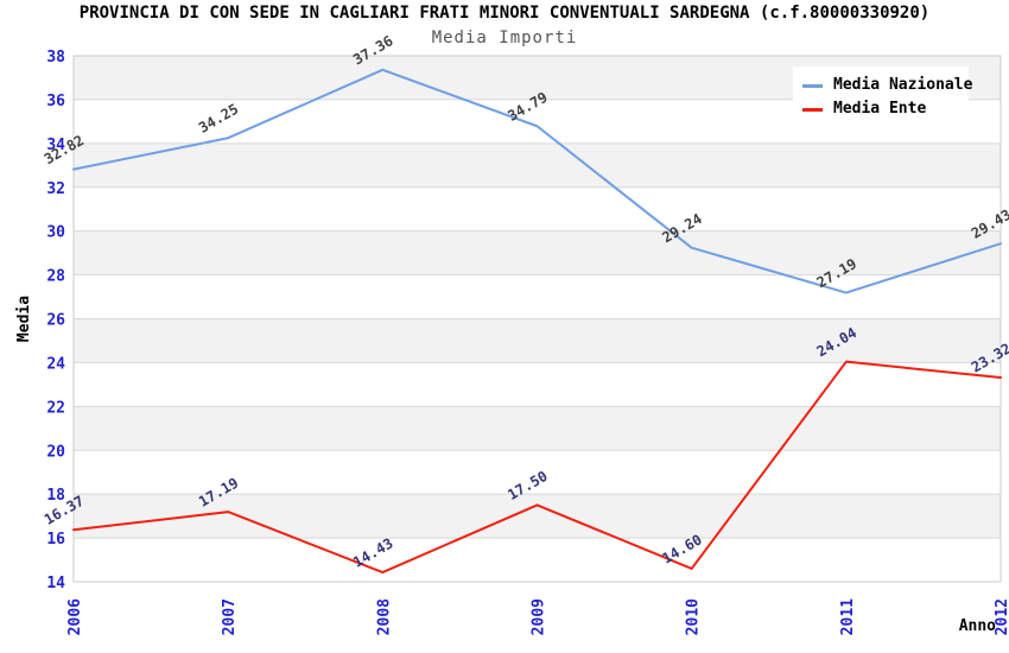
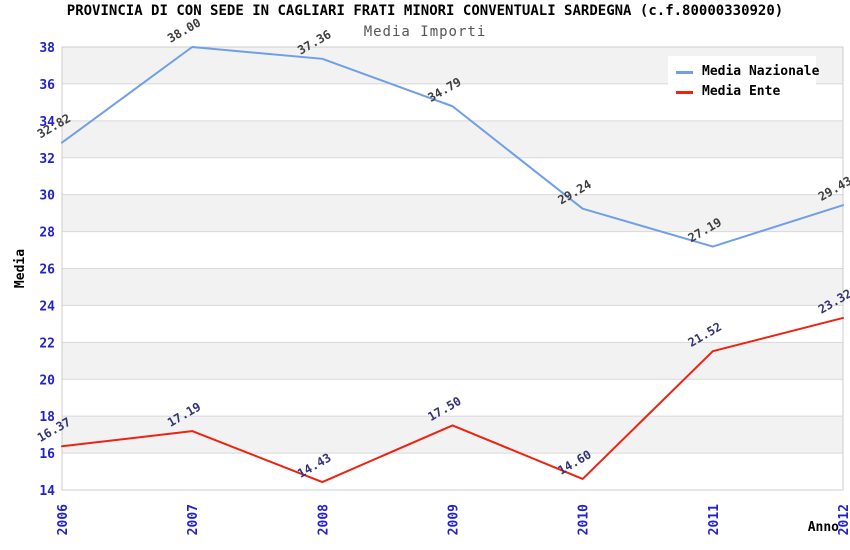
Media Nazionale/2007: 34.25 -> 38.00
Media Ente/2011: 24.04 -> 21.52
